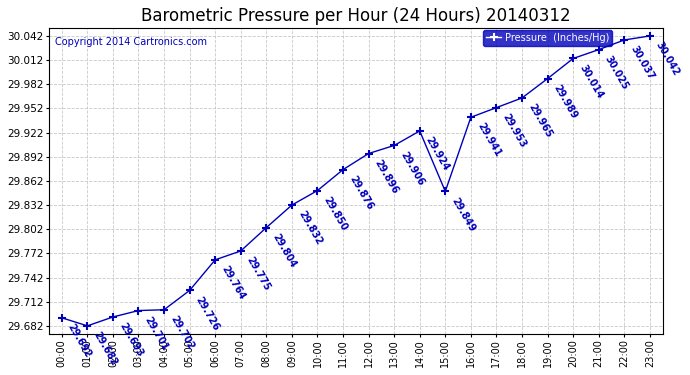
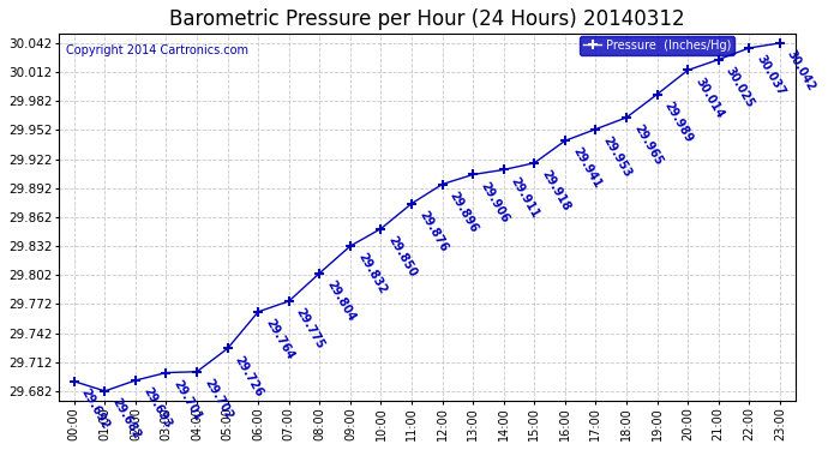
14:00: 29.924 -> 29.911
15:00: 29.849 -> 29.918
